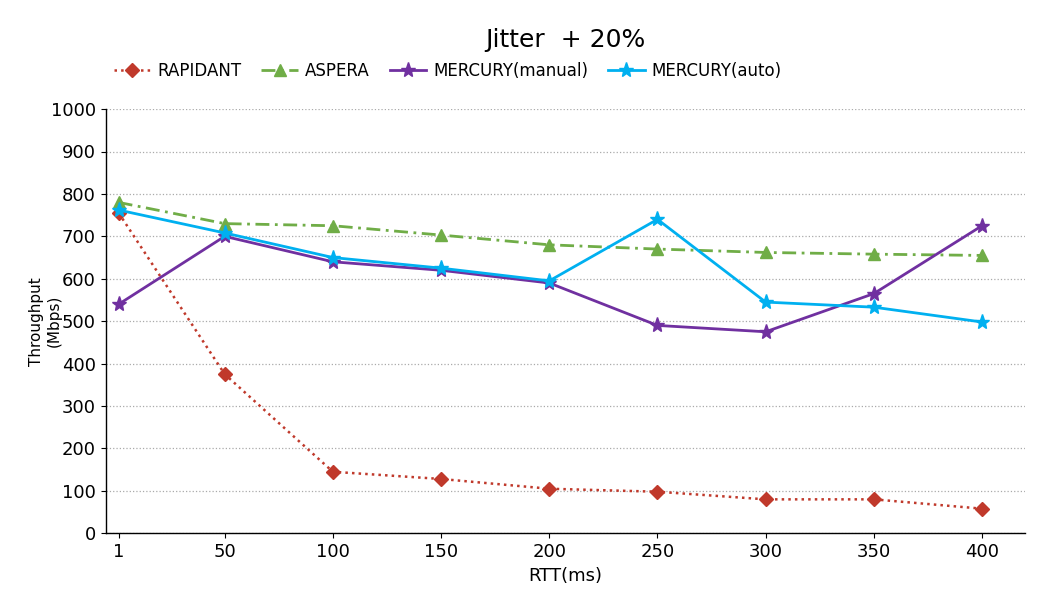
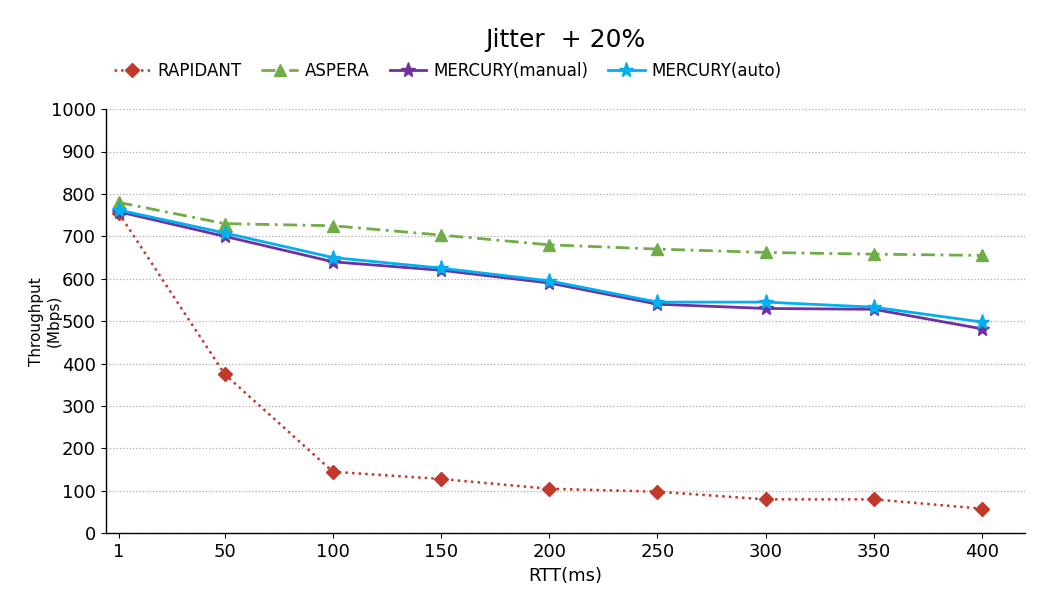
MERCURY(manual)/1: 540 -> 758
MERCURY(manual)/250: 490 -> 540
MERCURY(auto)/250: 740 -> 545
MERCURY(manual)/300: 475 -> 530
MERCURY(manual)/350: 565 -> 528
MERCURY(manual)/400: 725 -> 482
